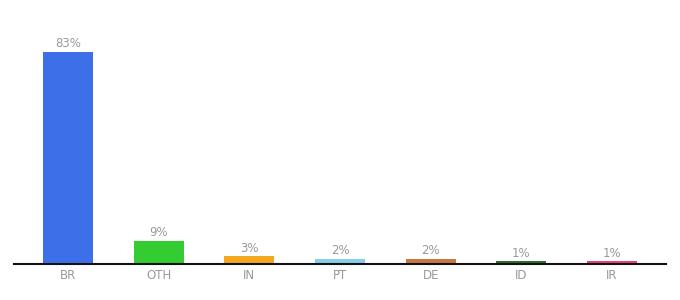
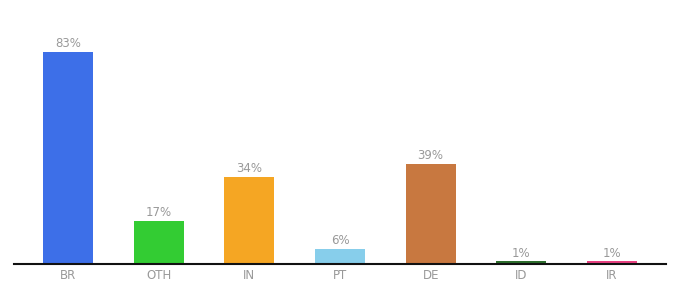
OTH: 9% -> 17%
IN: 3% -> 34%
PT: 2% -> 6%
DE: 2% -> 39%
